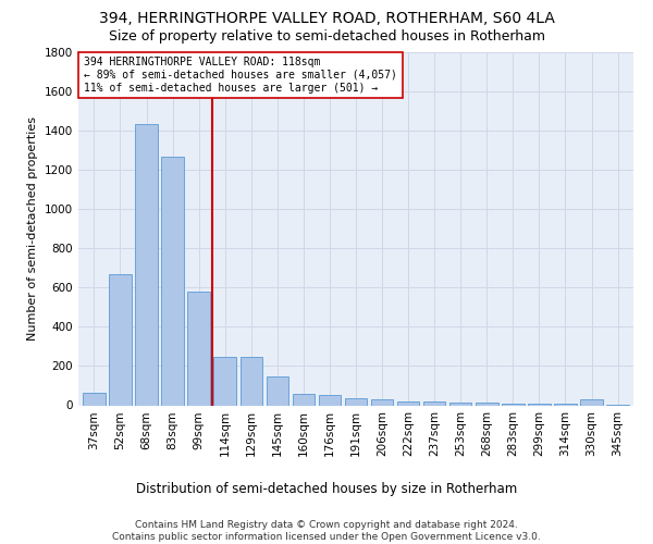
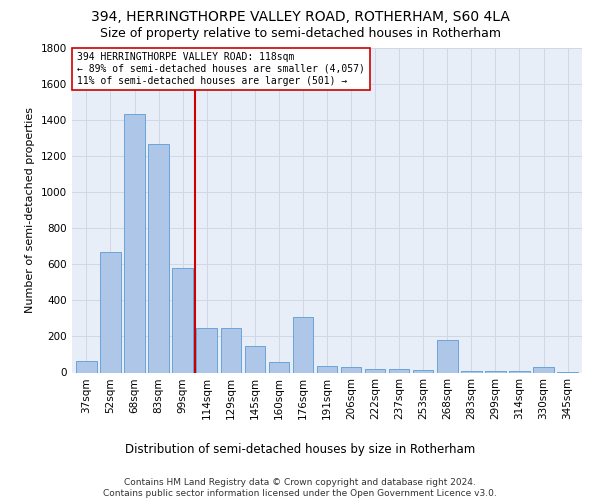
176sqm: 60 -> 310
268sqm: 10 -> 180
